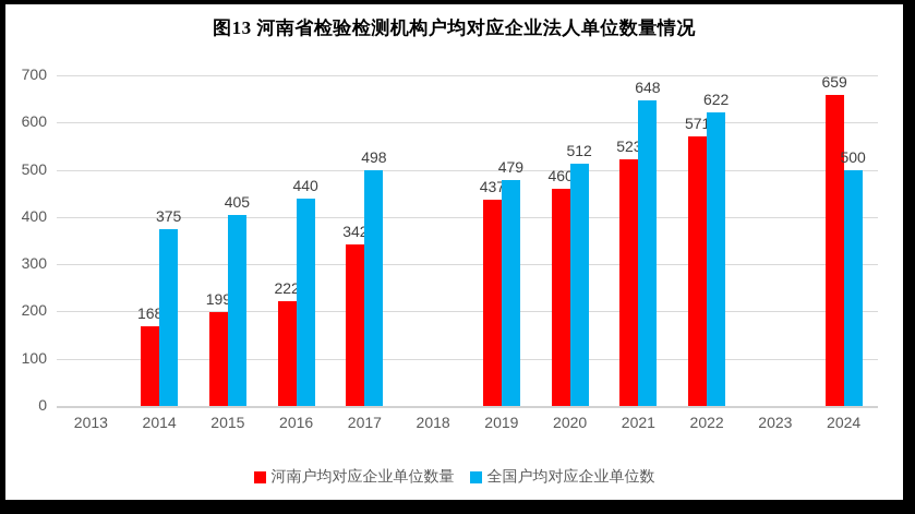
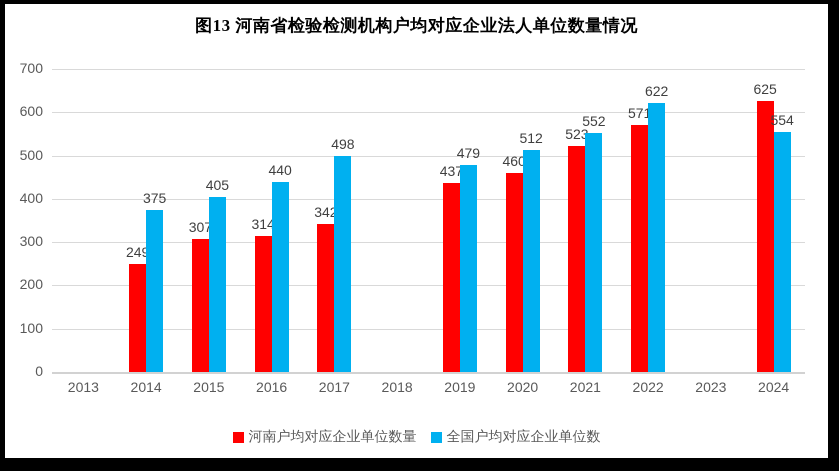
河南户均对应企业单位数量/2014: 168 -> 249
河南户均对应企业单位数量/2015: 199 -> 307
河南户均对应企业单位数量/2016: 222 -> 314
全国户均对应企业单位数/2021: 648 -> 552
河南户均对应企业单位数量/2024: 659 -> 625
全国户均对应企业单位数/2024: 500 -> 554
